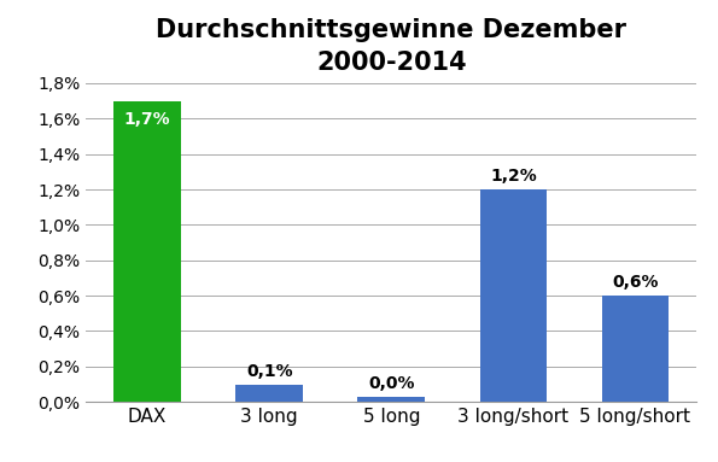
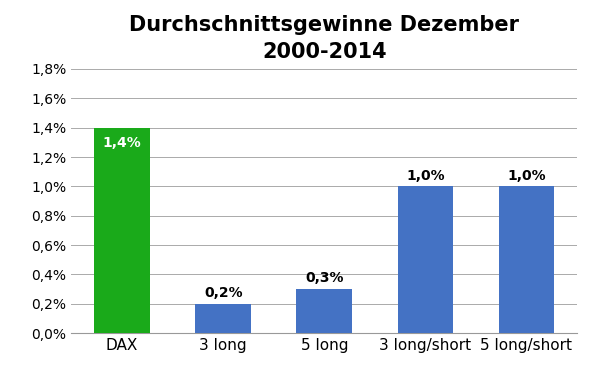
DAX: 1,7% -> 1,4%
3 long: 0,1% -> 0,2%
5 long: 0,0% -> 0,3%
3 long/short: 1,2% -> 1,0%
5 long/short: 0,6% -> 1,0%
